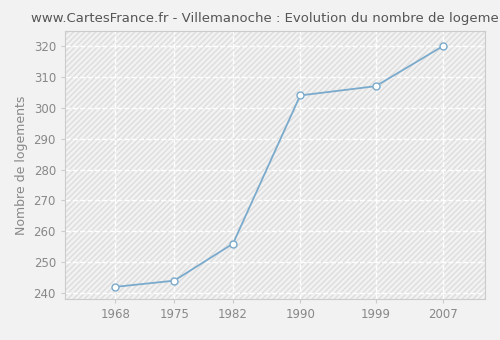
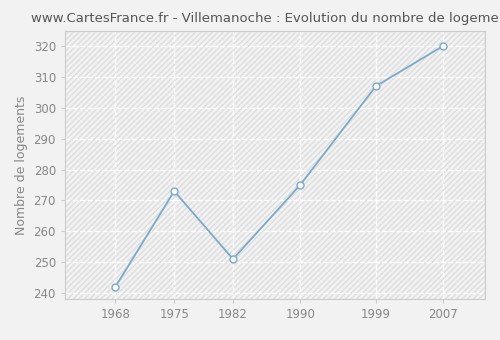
1975: 244 -> 273
1982: 256 -> 251
1990: 304 -> 275
